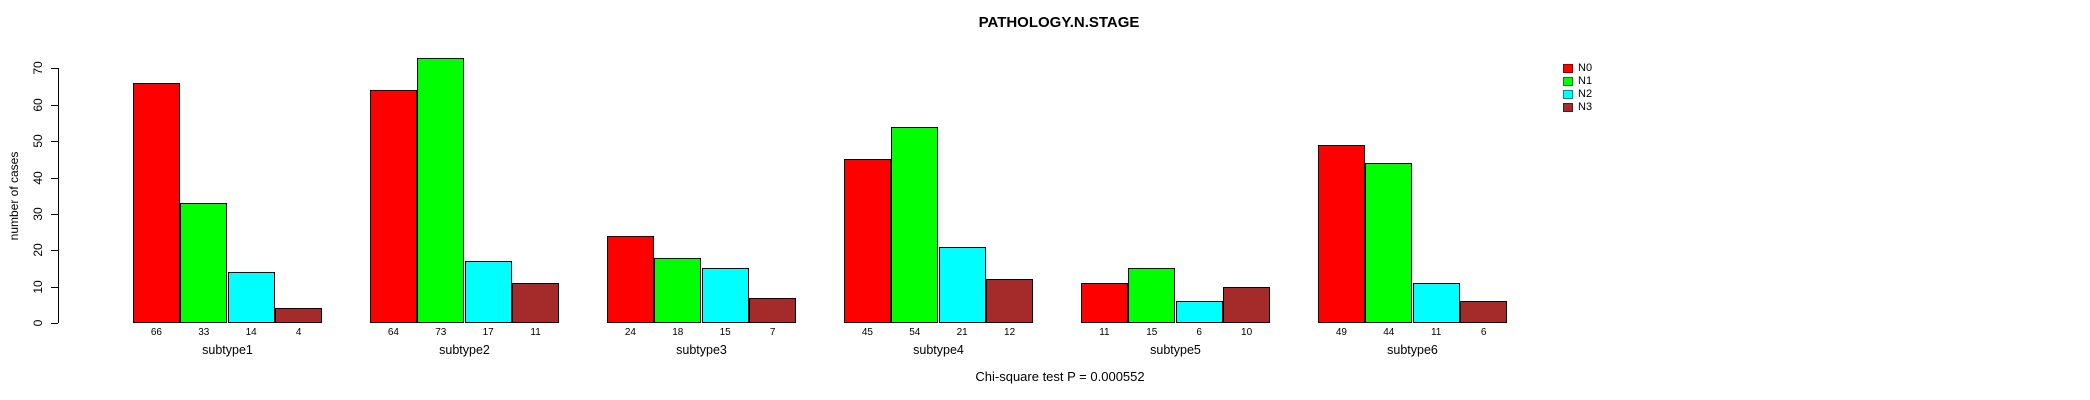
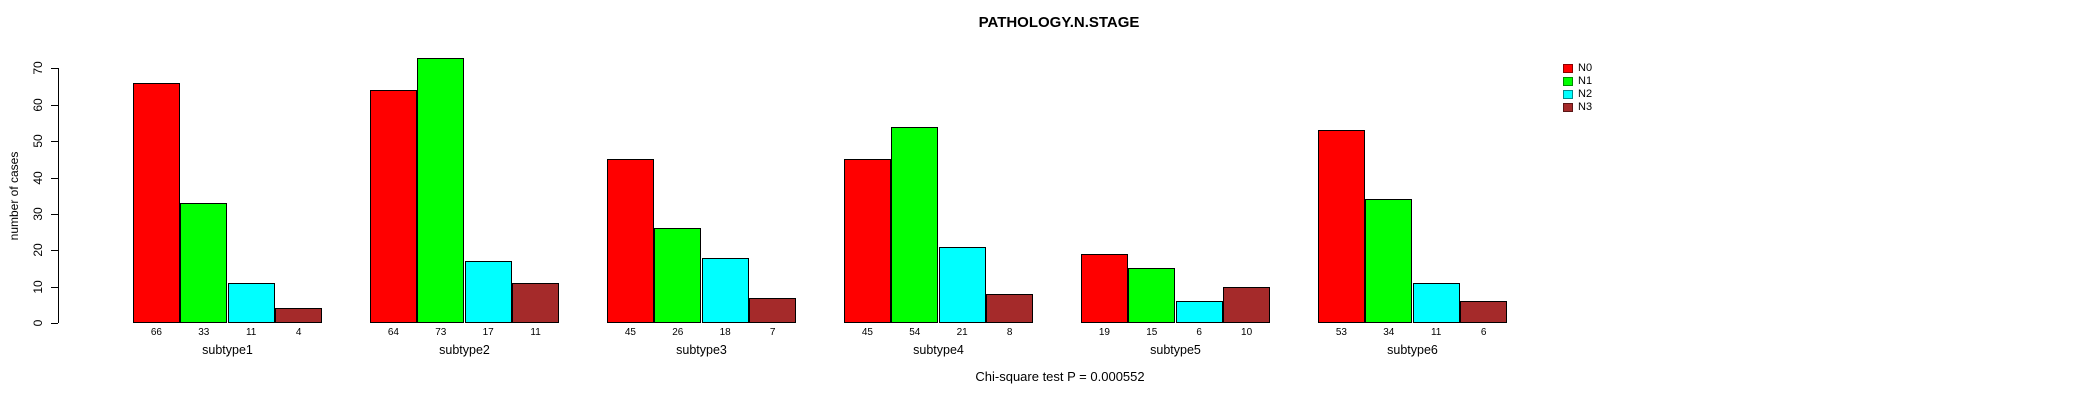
N2/subtype1: 14 -> 11
N0/subtype3: 24 -> 45
N1/subtype3: 18 -> 26
N2/subtype3: 15 -> 18
N3/subtype4: 12 -> 8
N0/subtype5: 11 -> 19
N0/subtype6: 49 -> 53
N1/subtype6: 44 -> 34
